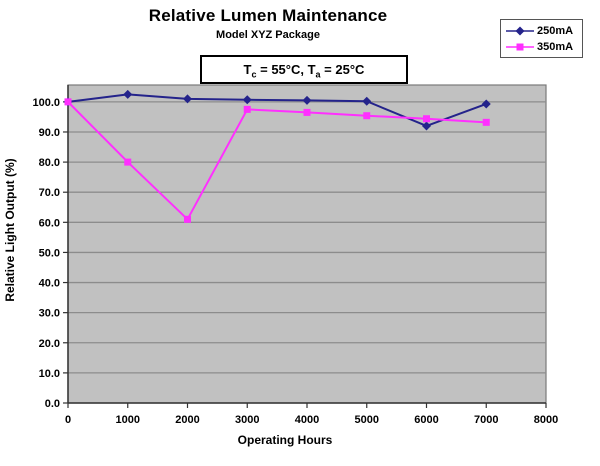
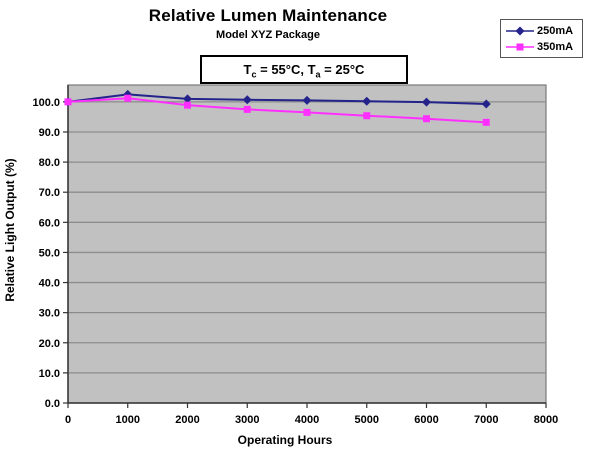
350mA/1000: 80 -> 101
350mA/2000: 61 -> 99
250mA/6000: 92 -> 100
